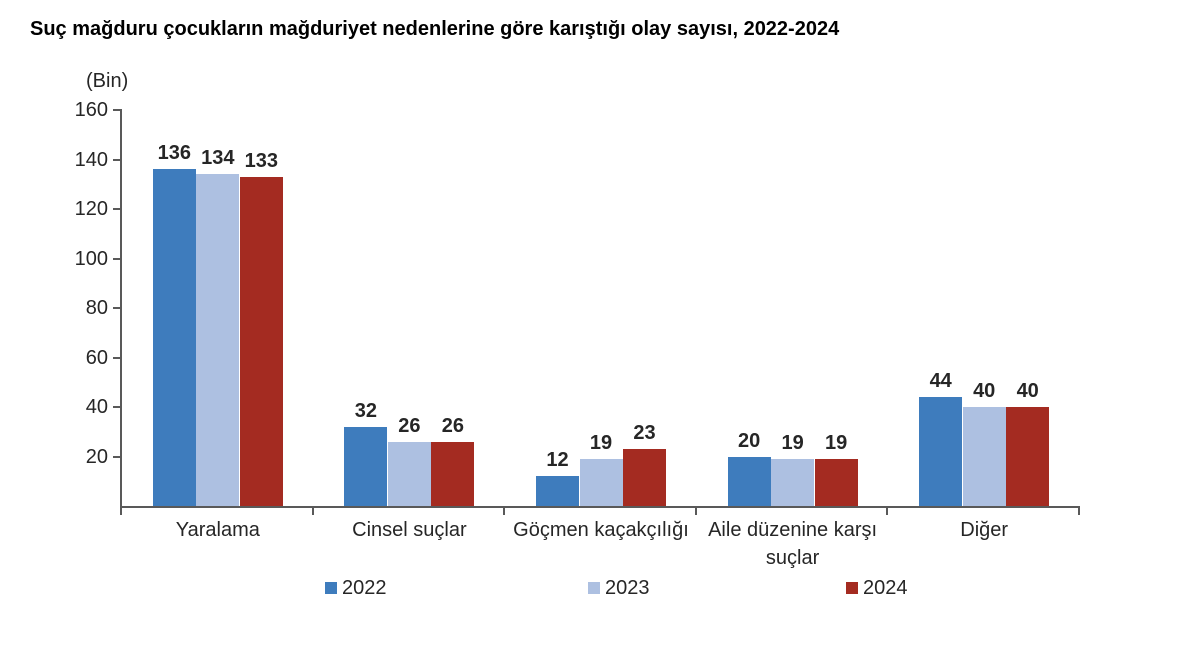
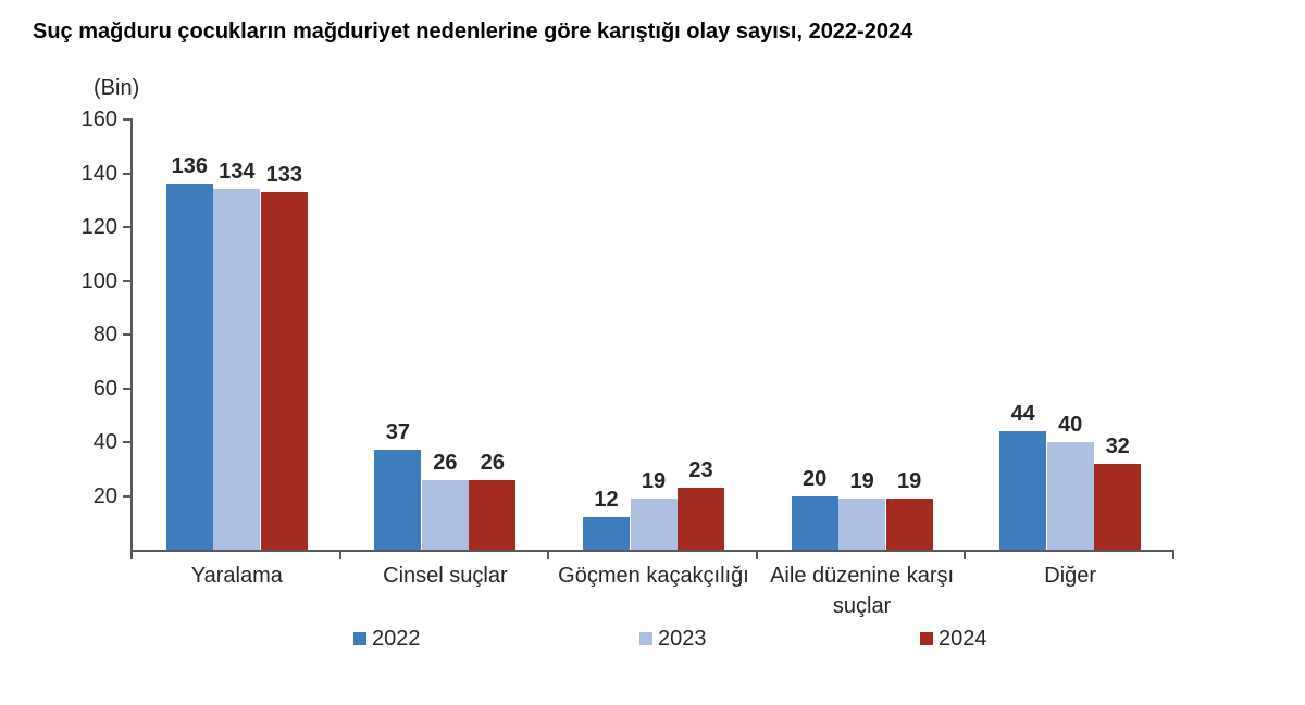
2022/Cinsel suçlar: 32 -> 37
2024/Diğer: 40 -> 32
